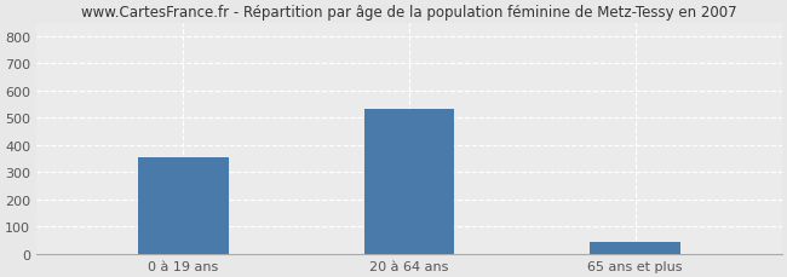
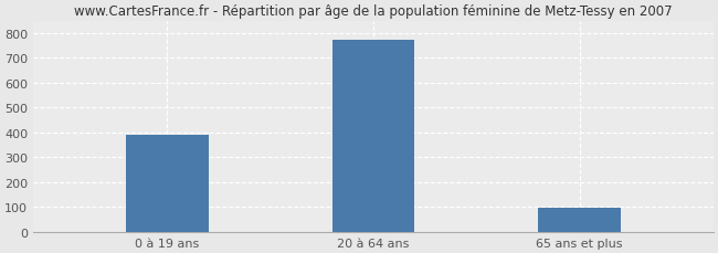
0 à 19 ans: 355 -> 390
20 à 64 ans: 535 -> 775
65 ans et plus: 45 -> 97
